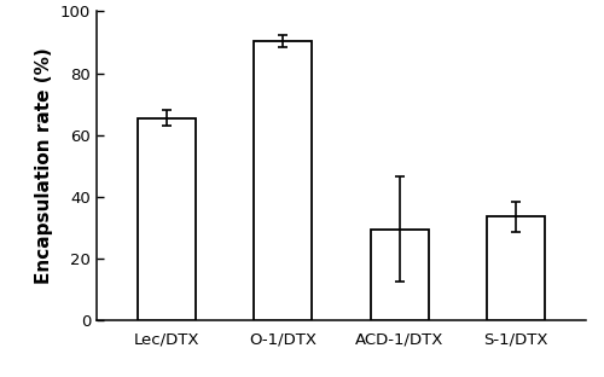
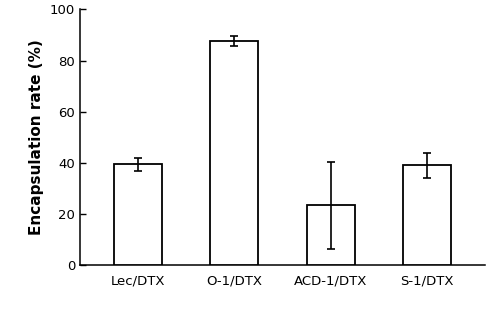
Lec/DTX: 65.5 -> 39.5
O-1/DTX: 90.5 -> 87.5
ACD-1/DTX: 29.5 -> 23.5
S-1/DTX: 33.5 -> 39.0
